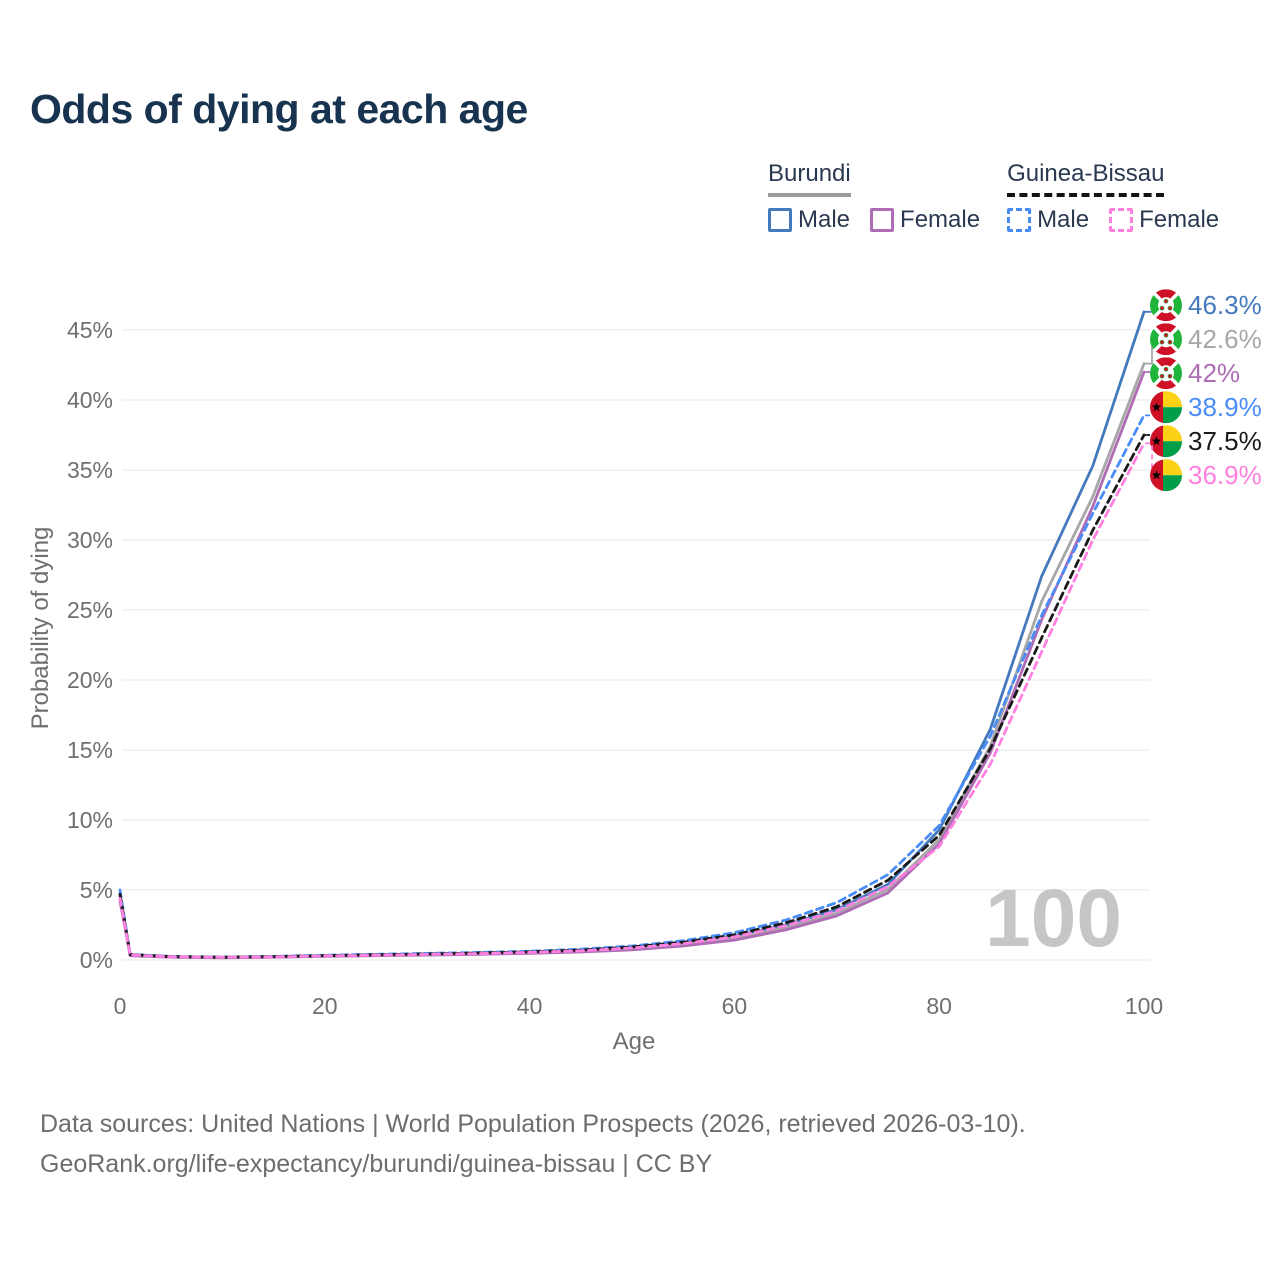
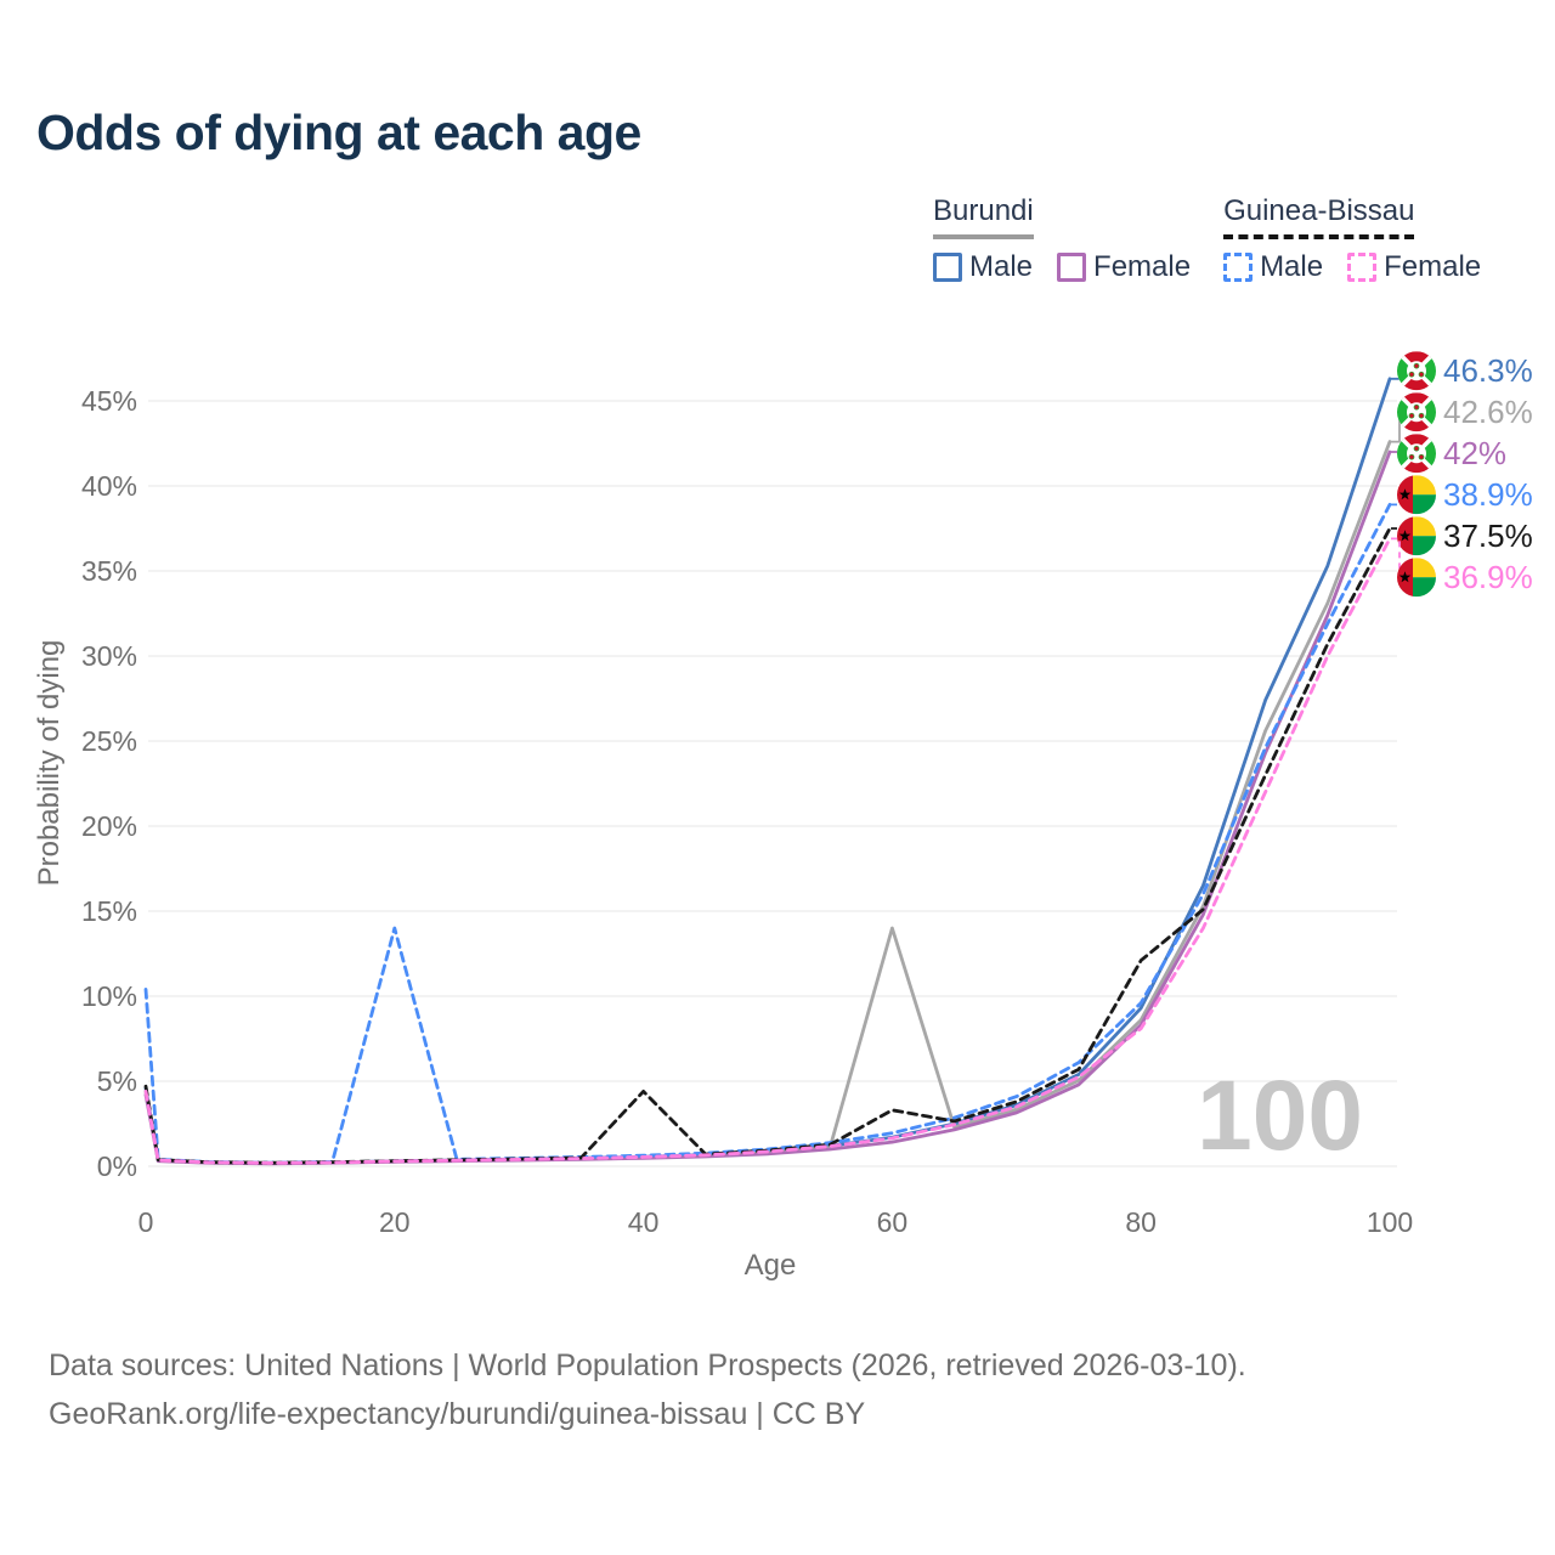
Guinea-Bissau Male/0: 5.0% -> 10.4%
Guinea-Bissau Male/20: 0.3% -> 14.0%
Guinea-Bissau/40: 0.6% -> 4.4%
Burundi/60: 1.6% -> 14.0%
Guinea-Bissau/60: 1.8% -> 3.3%
Guinea-Bissau/80: 8.9% -> 12.1%
